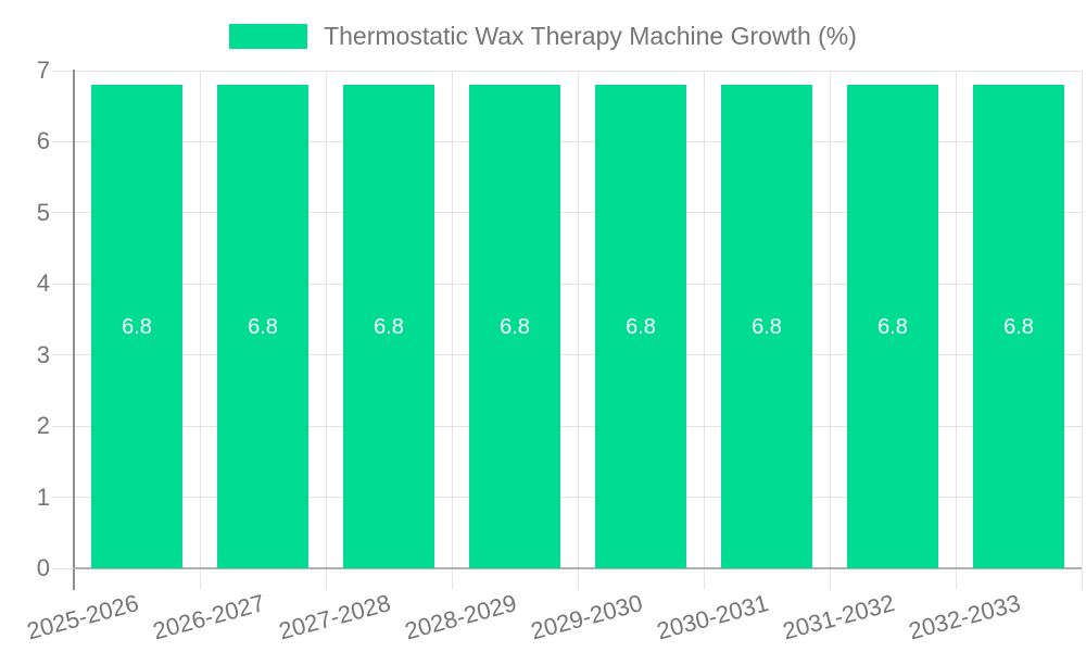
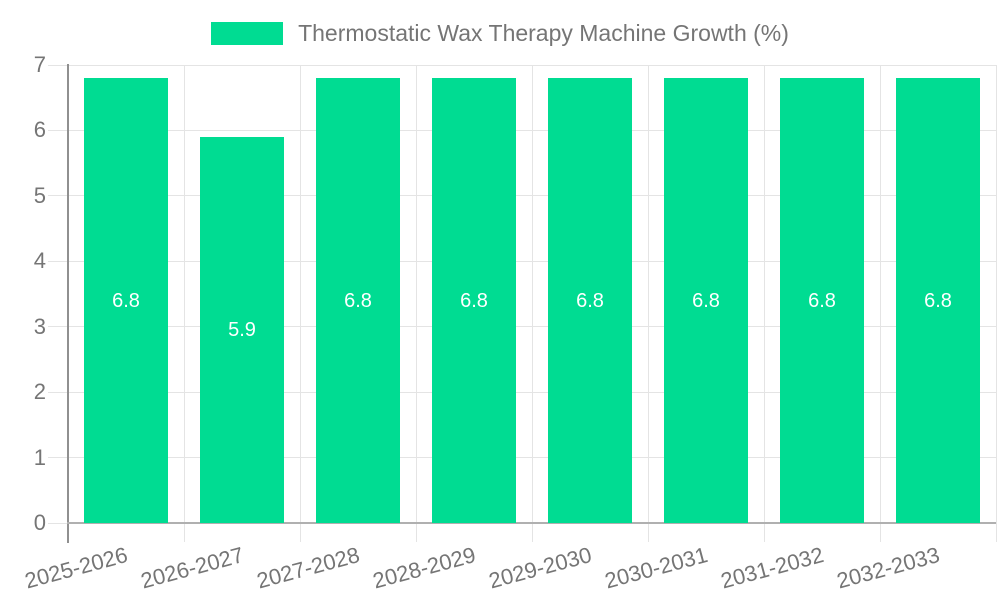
2026-2027: 6.8 -> 5.9
